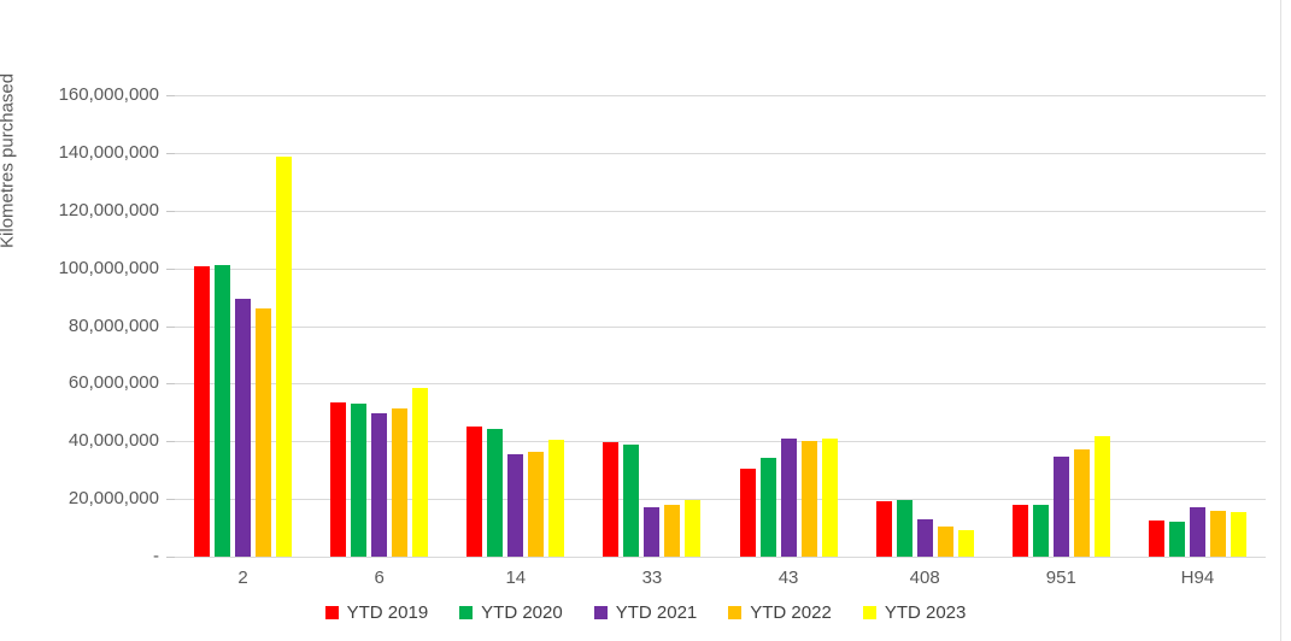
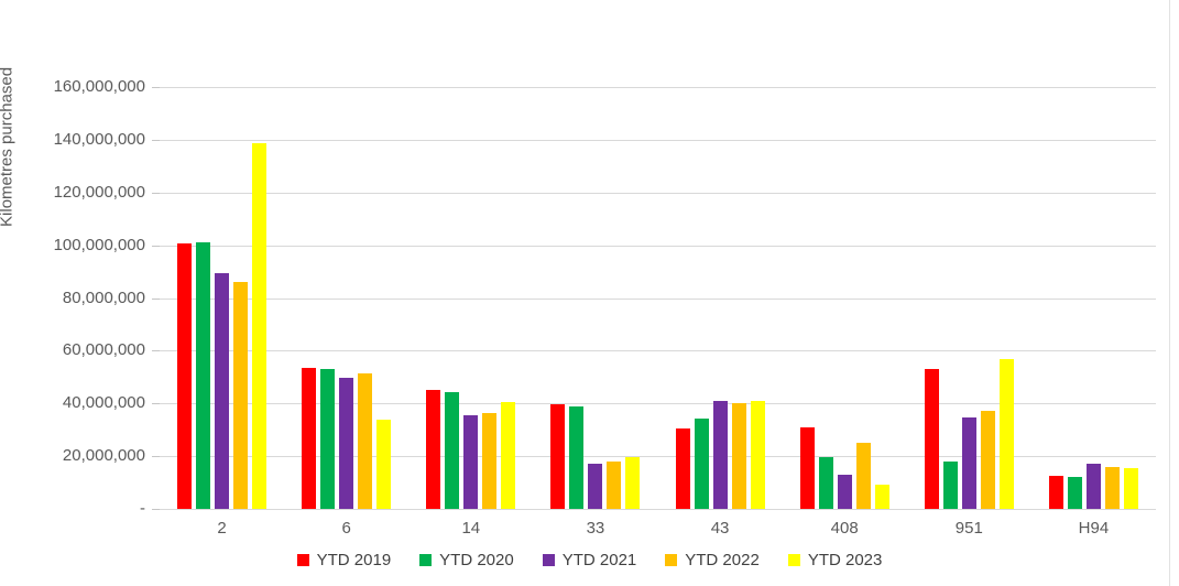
YTD 2023/6: 58000000 -> 34000000
YTD 2019/408: 19000000 -> 31000000
YTD 2022/408: 10000000 -> 25000000
YTD 2019/951: 18000000 -> 53000000
YTD 2023/951: 42000000 -> 57000000
